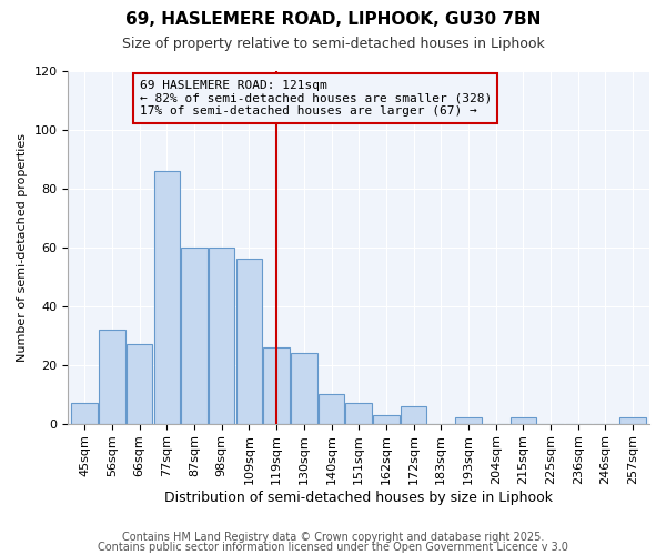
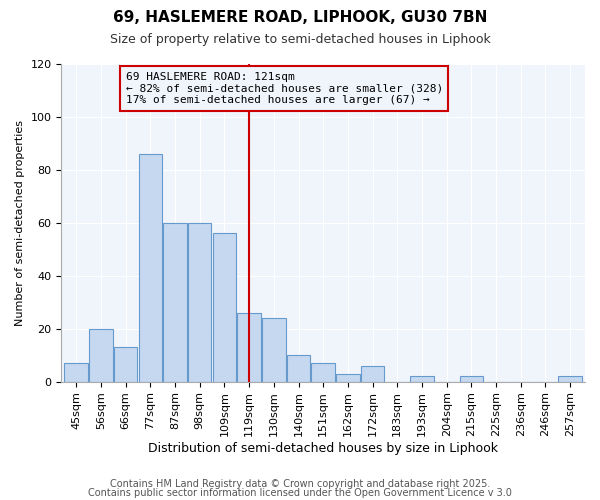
56sqm: 32 -> 20
66sqm: 27 -> 13
